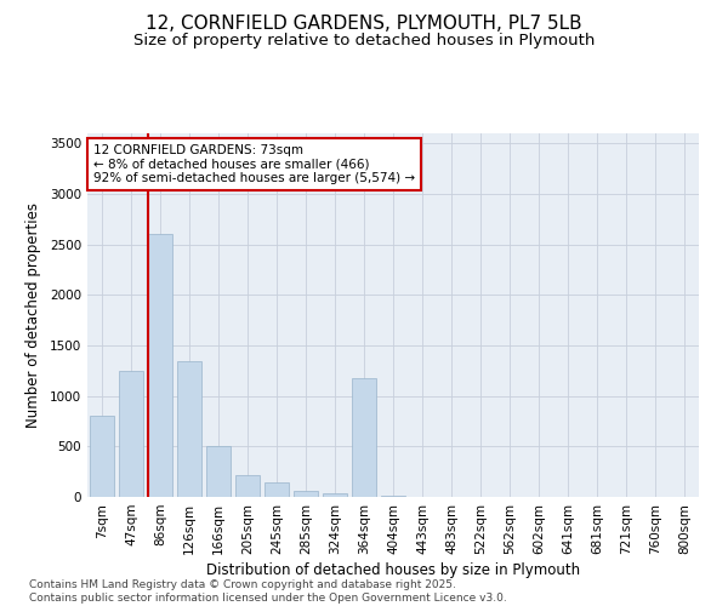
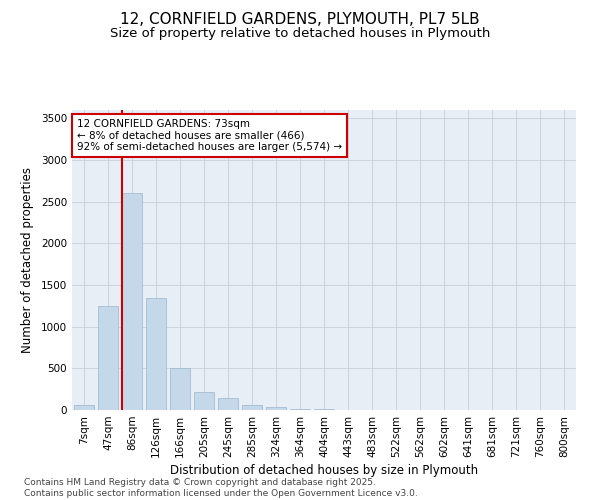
7sqm: 800 -> 60
364sqm: 1180 -> 20
